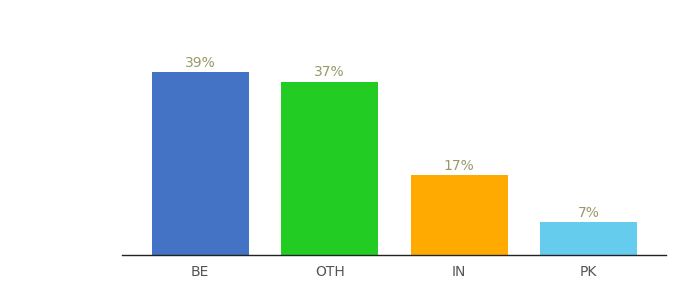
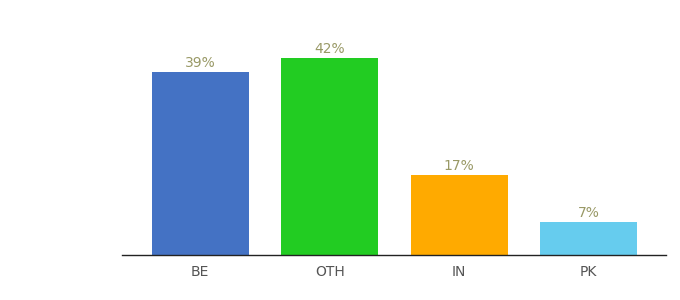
OTH: 37% -> 42%
